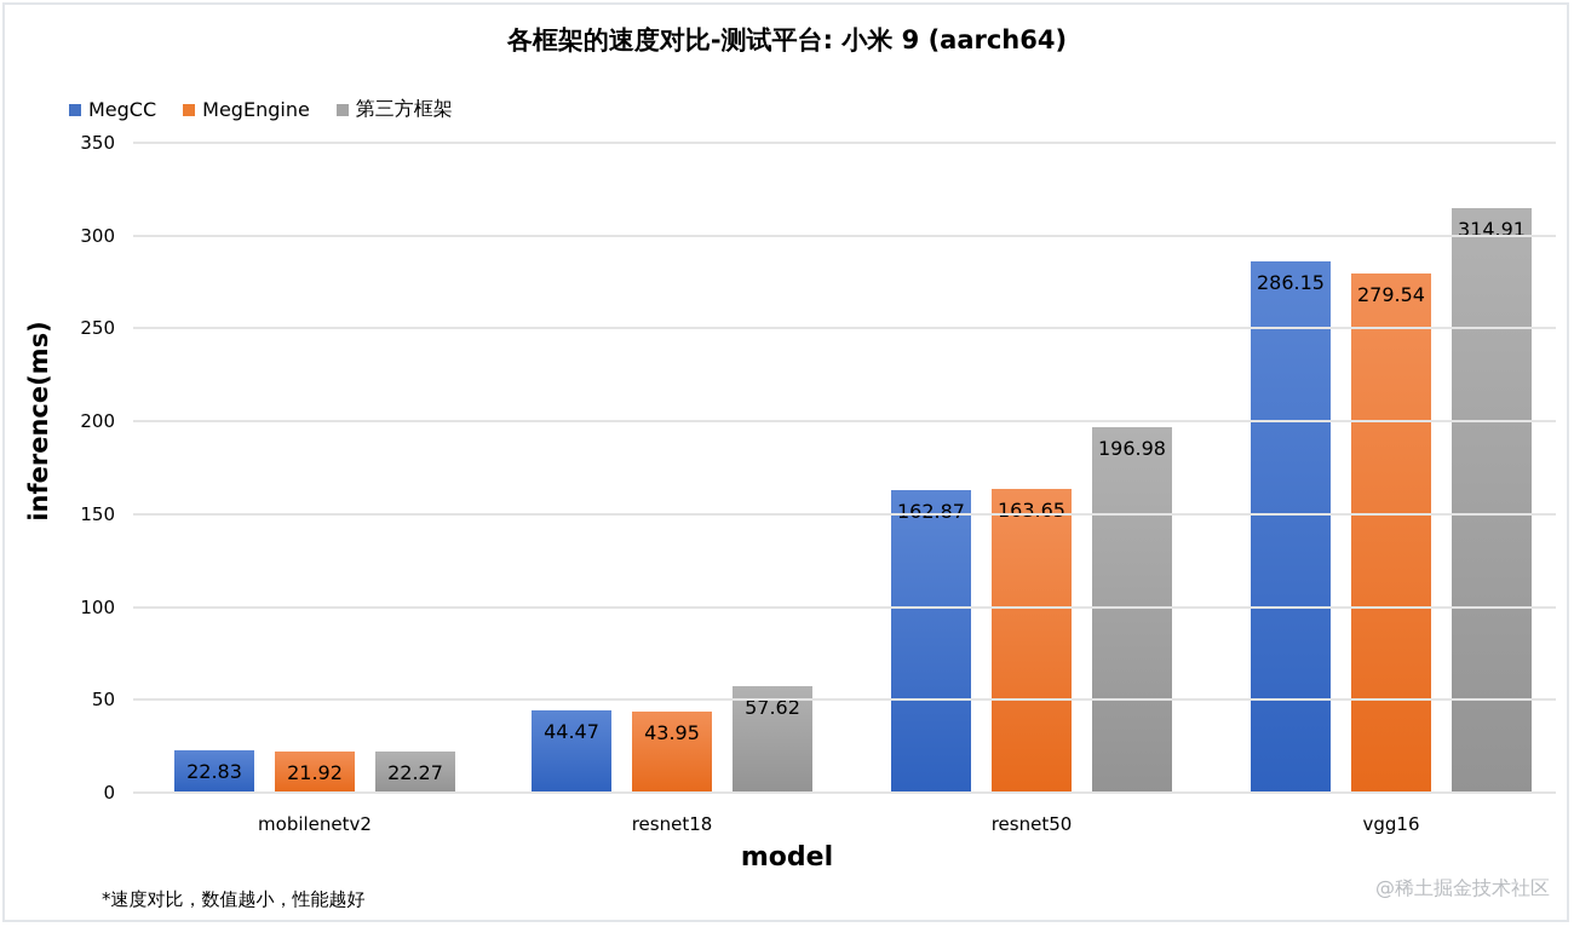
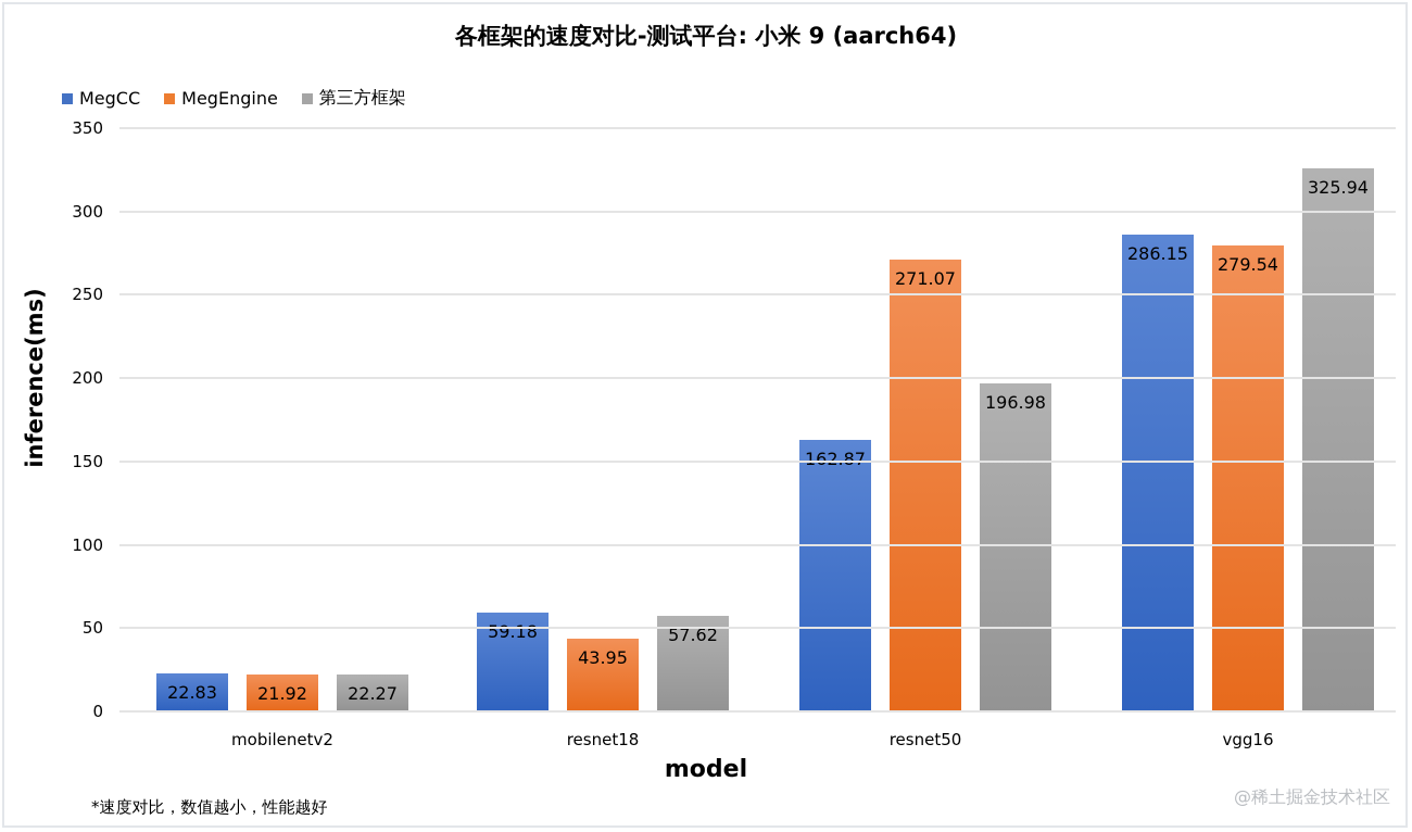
MegCC/resnet18: 44.47 -> 59.18
MegEngine/resnet50: 163.65 -> 271.07
第三方框架/vgg16: 314.91 -> 325.94
